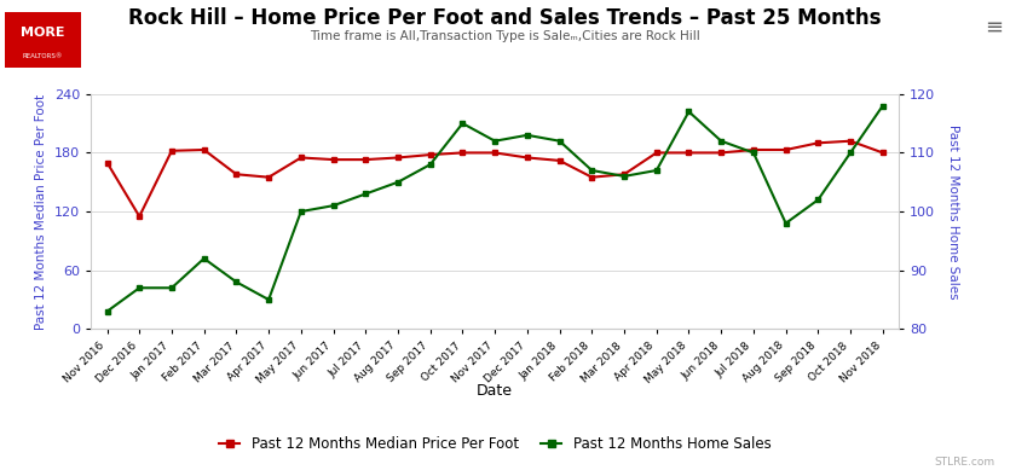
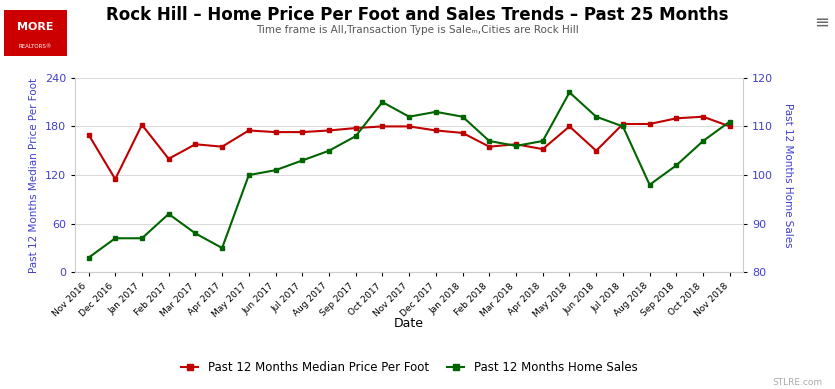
Past 12 Months Median Price Per Foot/Feb 2017: 183 -> 140
Past 12 Months Median Price Per Foot/Apr 2018: 180 -> 152
Past 12 Months Median Price Per Foot/Jun 2018: 180 -> 150
Past 12 Months Home Sales/Oct 2018: 110 -> 107
Past 12 Months Home Sales/Nov 2018: 118 -> 111
